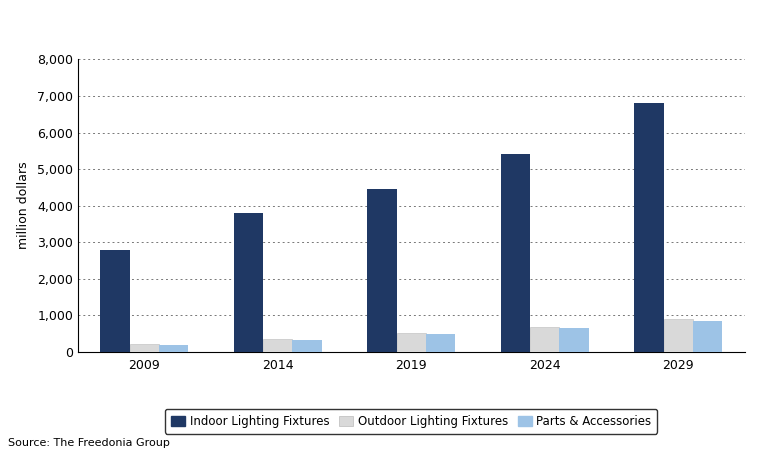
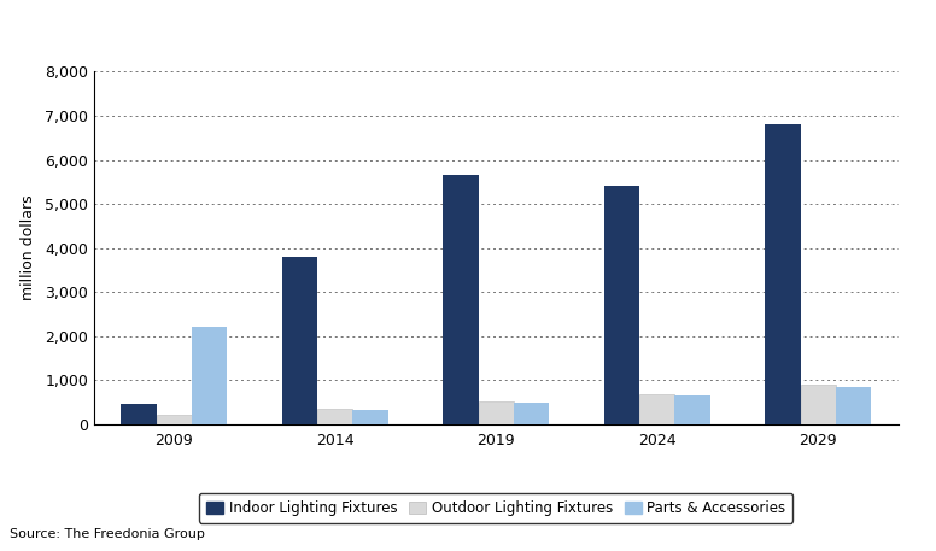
Indoor Lighting Fixtures/2009: 2,780 -> 450
Parts & Accessories/2009: 180 -> 2,200
Indoor Lighting Fixtures/2019: 4,450 -> 5,650
